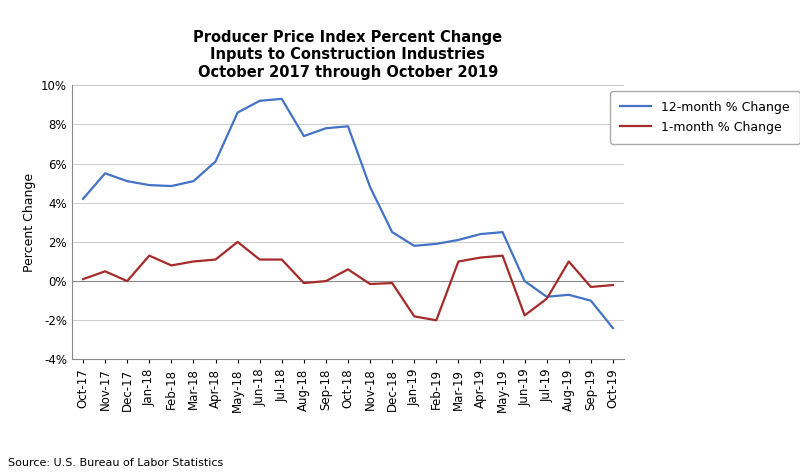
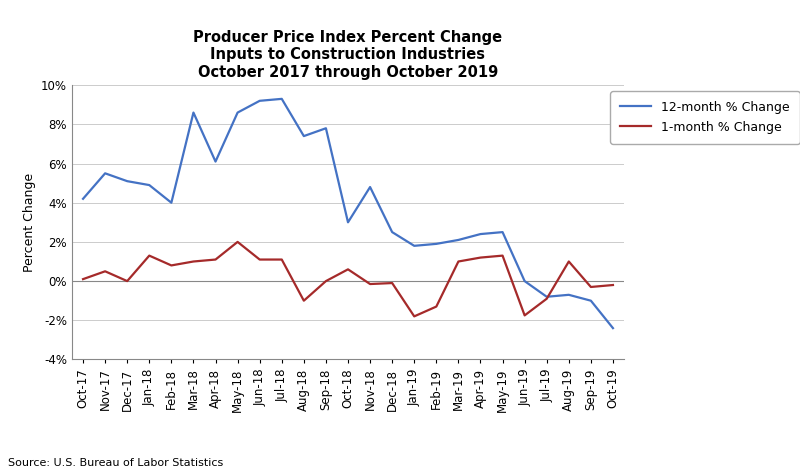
12-month % Change/Feb-18: 4.8% -> 4.0%
12-month % Change/Mar-18: 5.1% -> 8.6%
1-month % Change/Aug-18: -0.1% -> -1.0%
12-month % Change/Oct-18: 7.9% -> 3.0%
1-month % Change/Feb-19: -2.0% -> -1.3%
